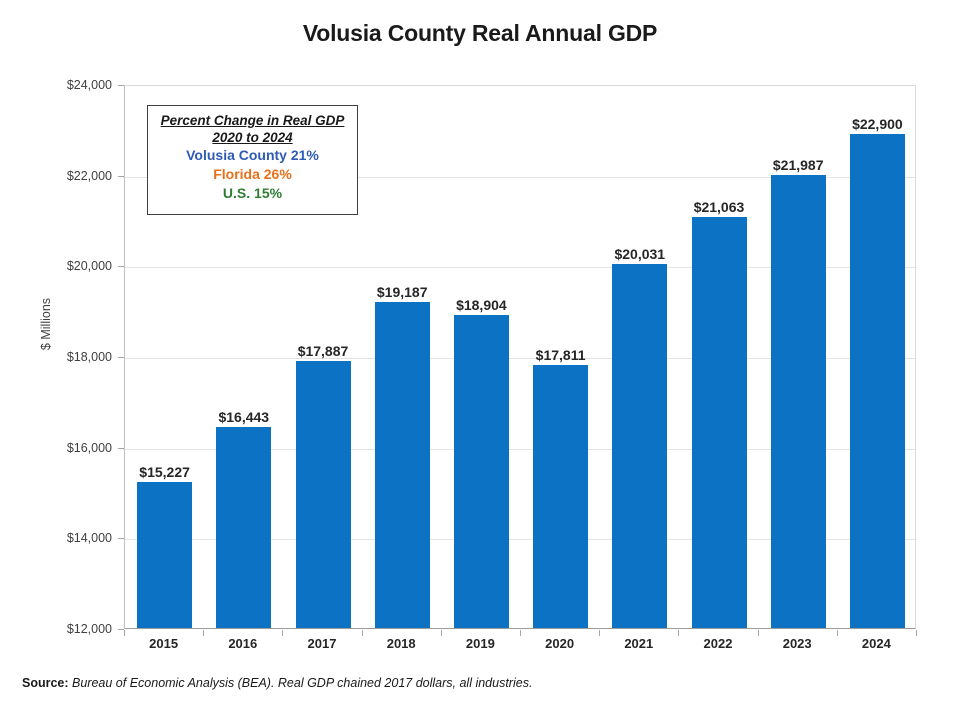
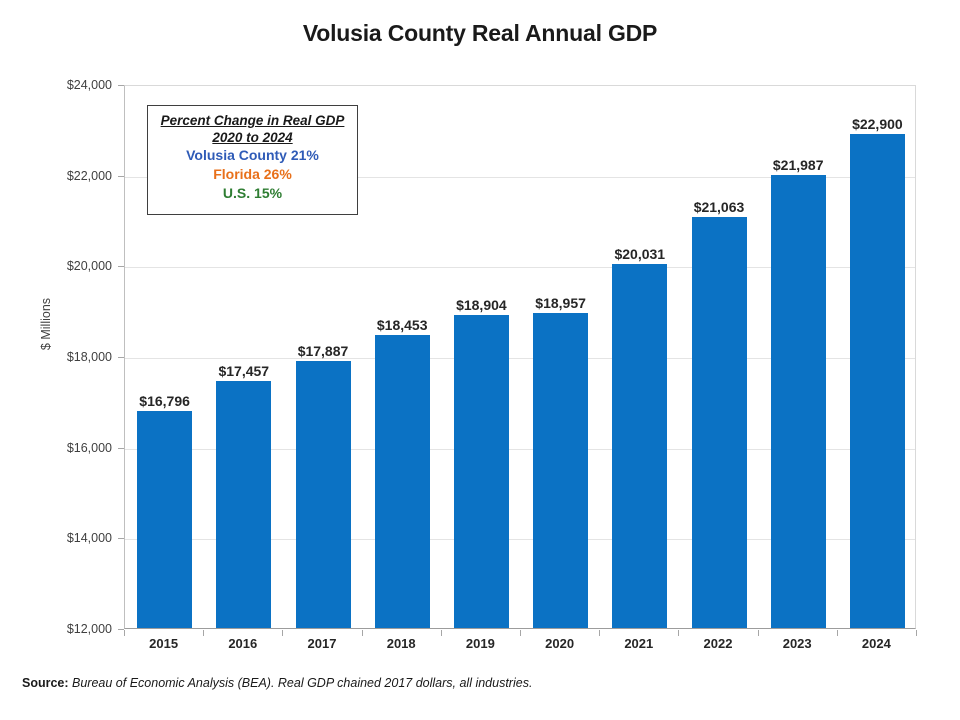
2015: $15,227 -> $16,796
2016: $16,443 -> $17,457
2018: $19,187 -> $18,453
2020: $17,811 -> $18,957
